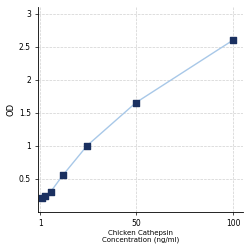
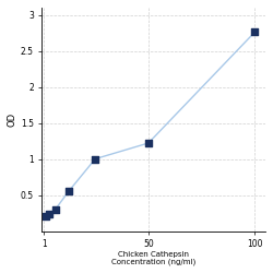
50: 1.65 -> 1.22
100: 2.60 -> 2.76
